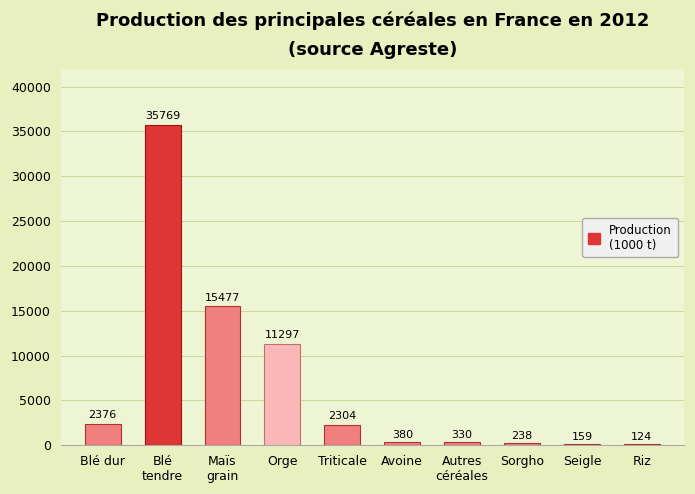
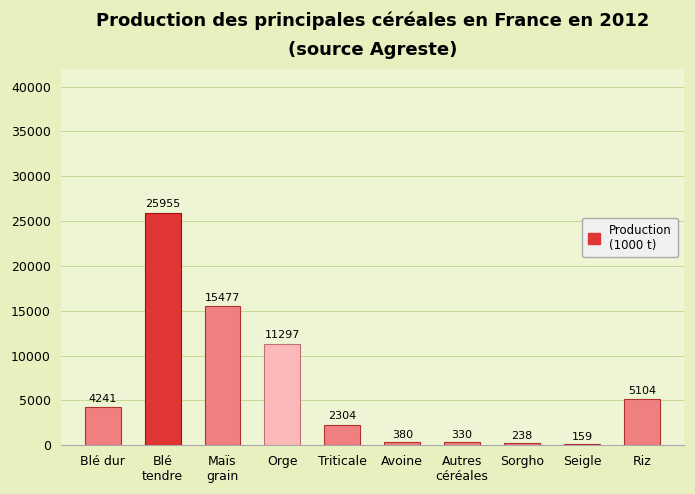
Blé dur: 2376 -> 4241
Blé tendre: 35769 -> 25955
Riz: 124 -> 5104
